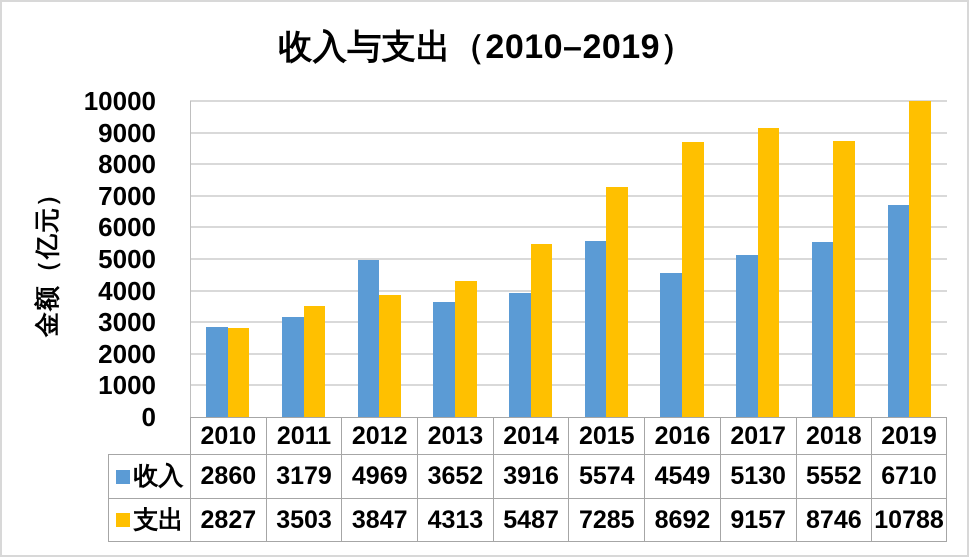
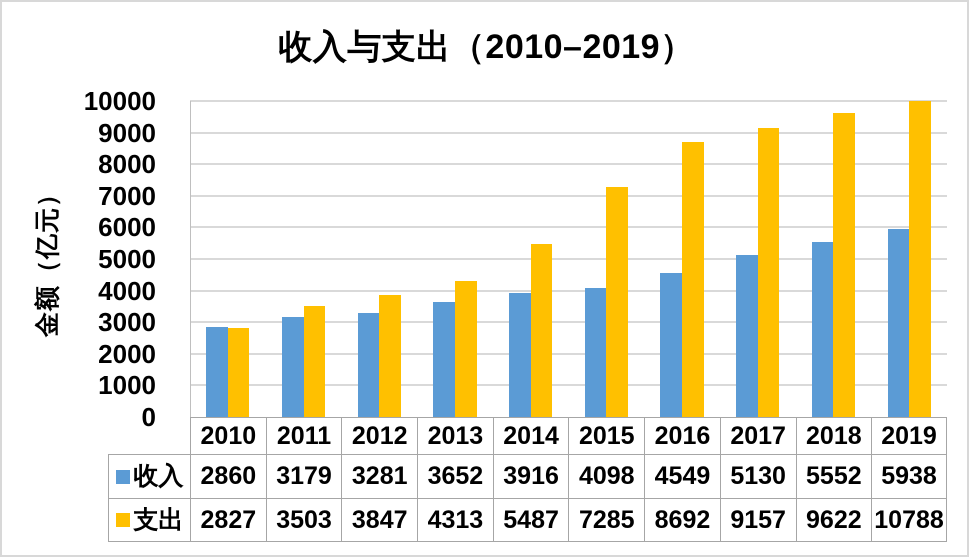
收入/2012: 4969 -> 3281
收入/2015: 5574 -> 4098
支出/2018: 8746 -> 9622
收入/2019: 6710 -> 5938
